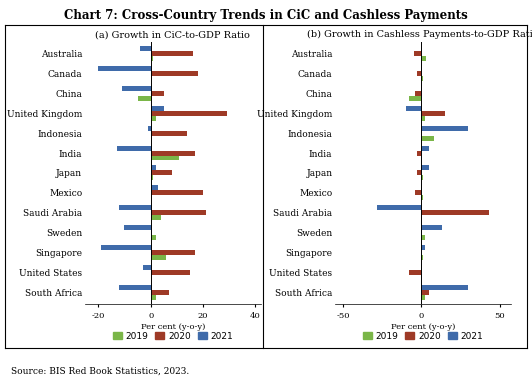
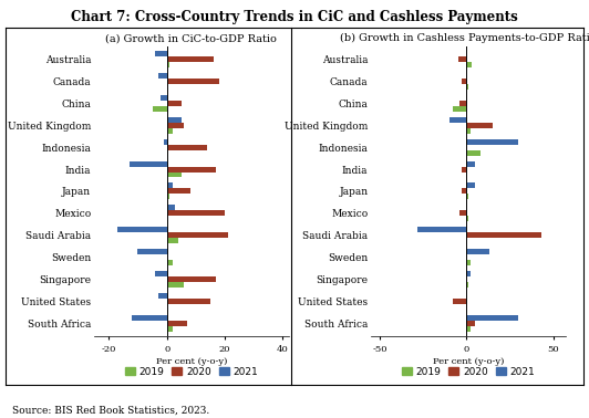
(a) Growth in CiC-to-GDP Ratio/2021/Canada: -20 -> -3
(a) Growth in CiC-to-GDP Ratio/2021/China: -11 -> -2
(a) Growth in CiC-to-GDP Ratio/2020/United Kingdom: 29 -> 6
(a) Growth in CiC-to-GDP Ratio/2019/India: 11 -> 5
(a) Growth in CiC-to-GDP Ratio/2021/Saudi Arabia: -12 -> -17
(a) Growth in CiC-to-GDP Ratio/2021/Singapore: -19 -> -4
